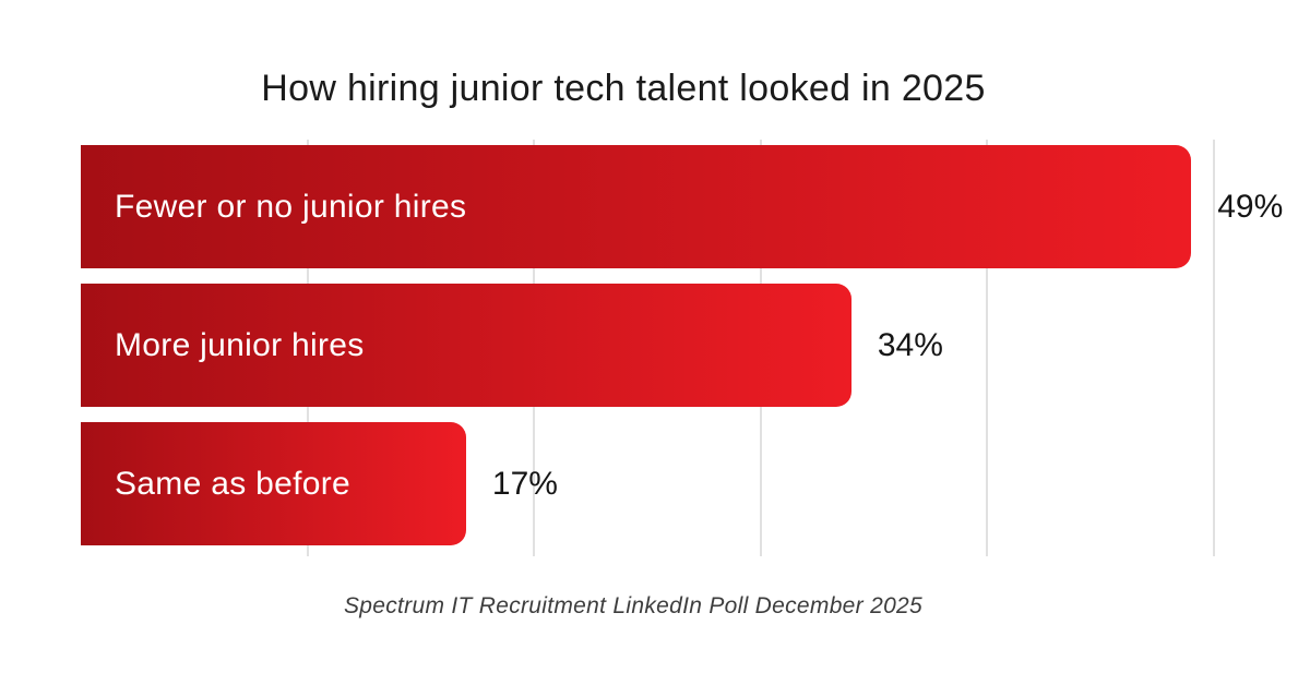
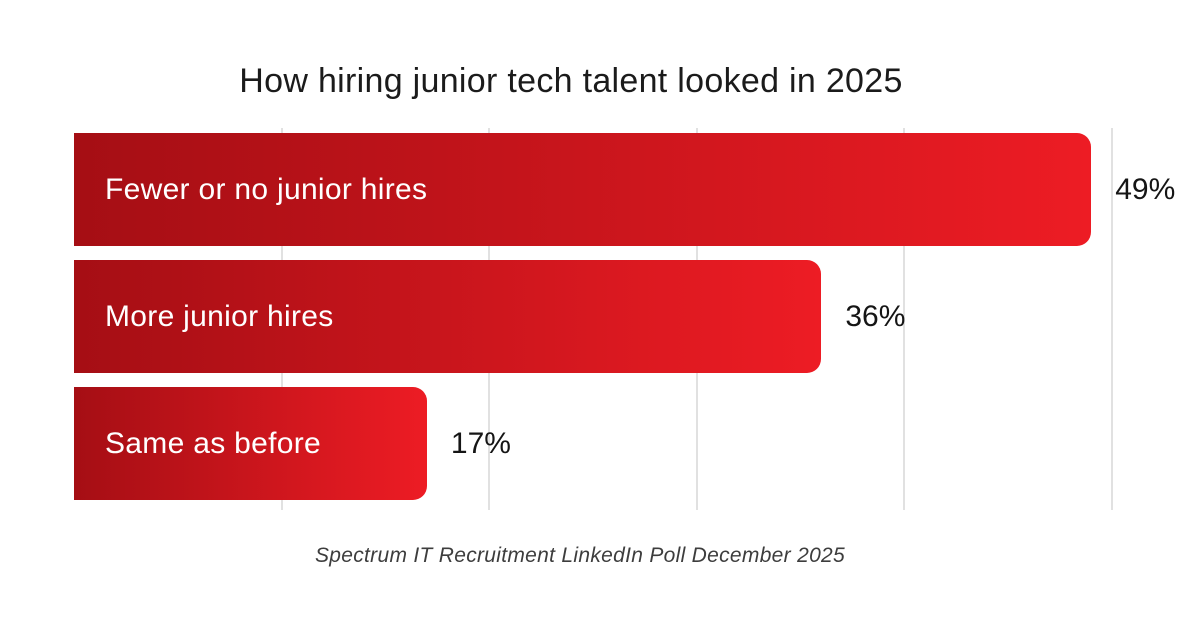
More junior hires: 34% -> 36%
